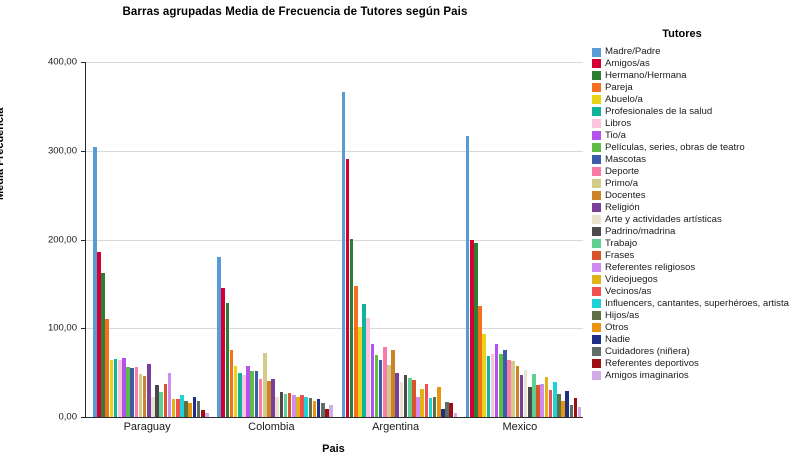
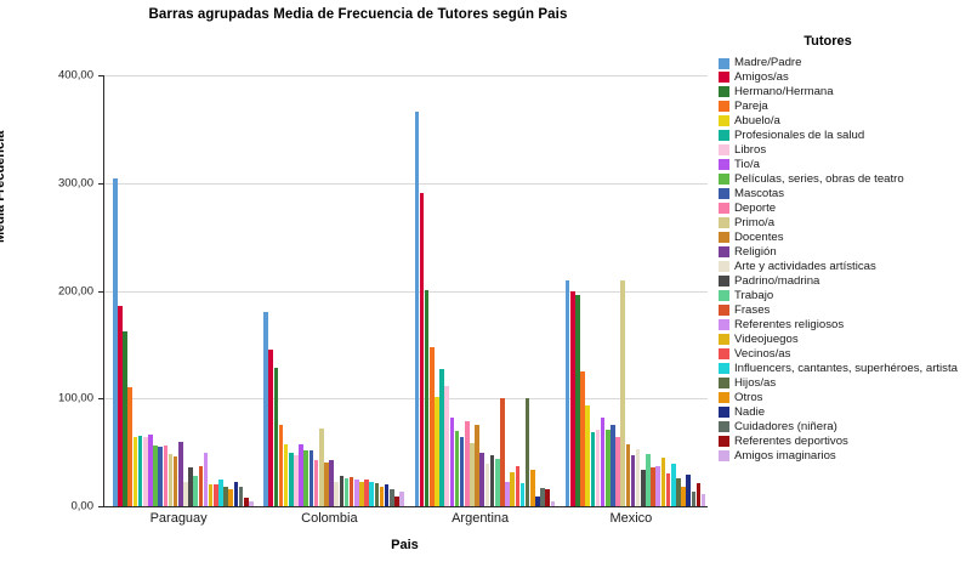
Frases/Argentina: 40 -> 100
Hijos/as/Argentina: 20 -> 100
Madre/Padre/Mexico: 320 -> 210
Primo/a/Mexico: 60 -> 210
